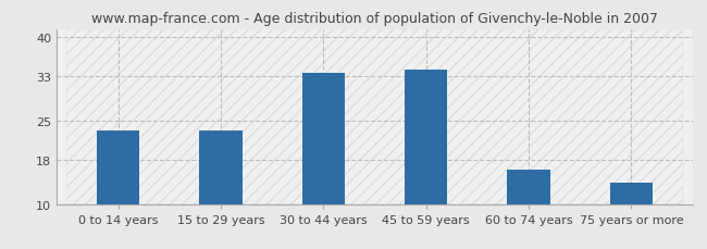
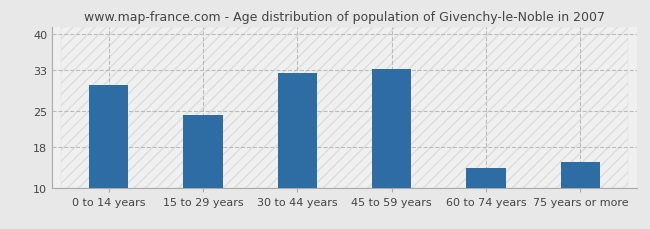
0 to 14 years: 23.2 -> 30.0
15 to 29 years: 23.2 -> 24.2
30 to 44 years: 33.5 -> 32.4
45 to 59 years: 34.2 -> 33.2
60 to 74 years: 16.2 -> 13.8
75 years or more: 13.8 -> 15.0
